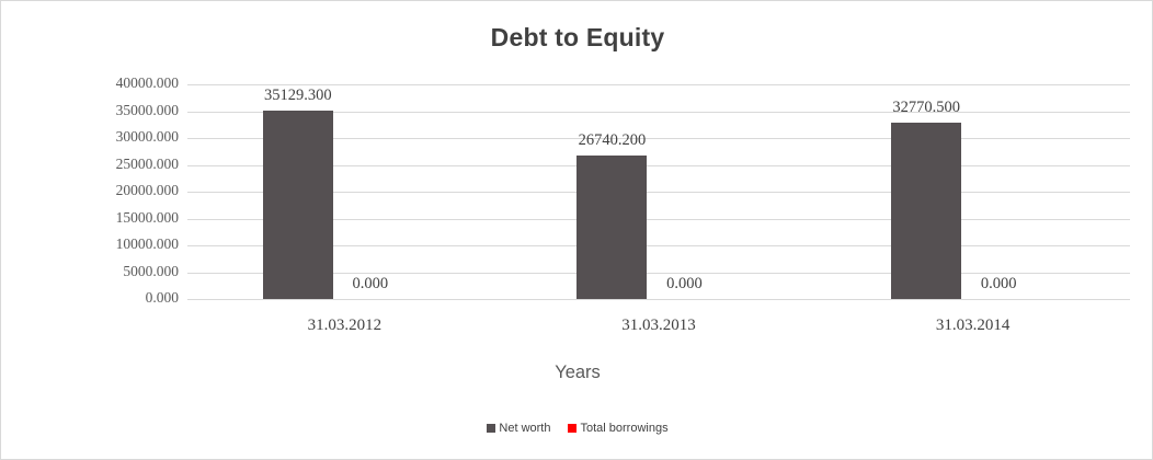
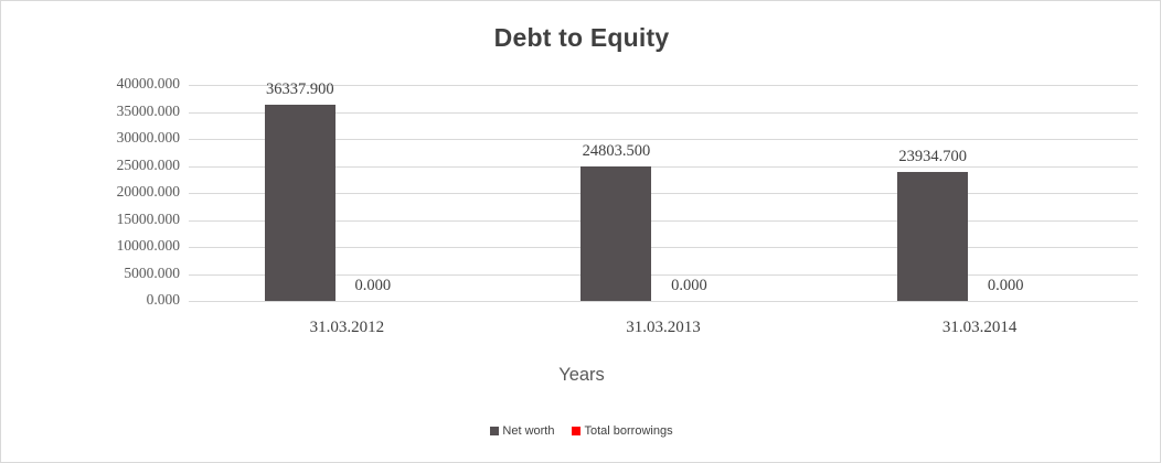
Net worth/31.03.2012: 35129.300 -> 36337.900
Net worth/31.03.2013: 26740.200 -> 24803.500
Net worth/31.03.2014: 32770.500 -> 23934.700
